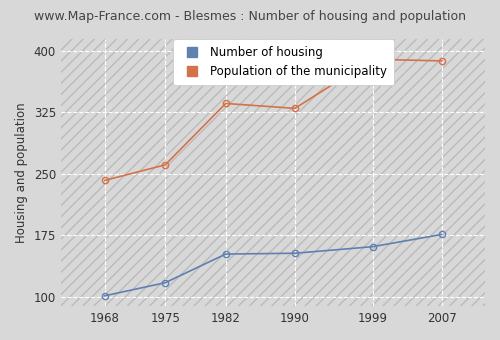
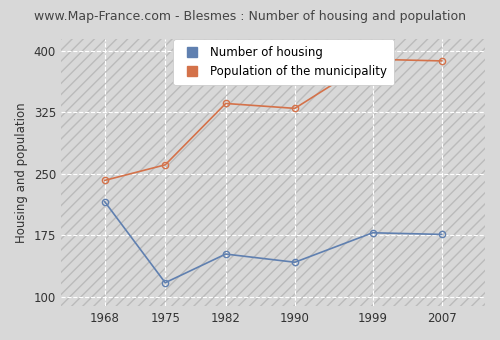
Number of housing/1968: 101 -> 216
Number of housing/1990: 153 -> 142
Number of housing/1999: 161 -> 178
